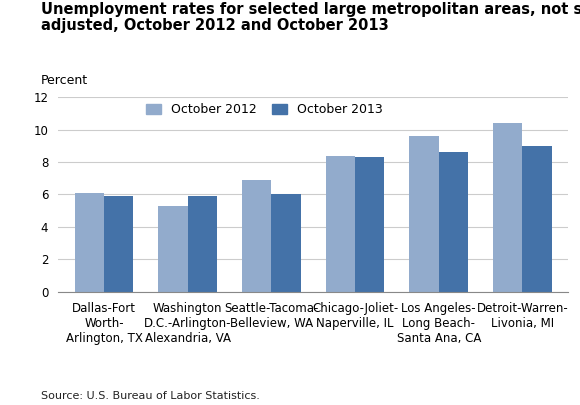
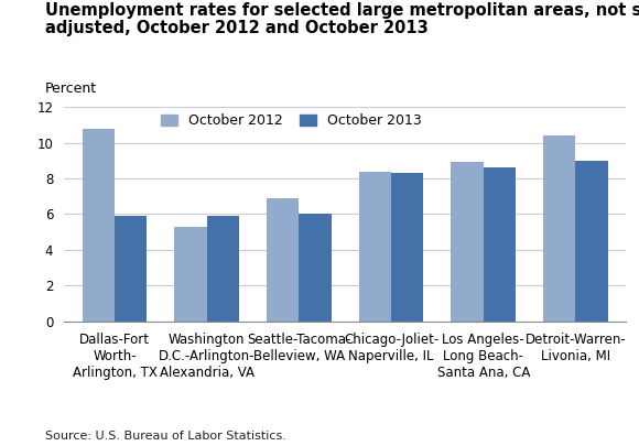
October 2012/Dallas-Fort Worth- Arlington, TX: 6.1 -> 10.8
October 2012/Los Angeles- Long Beach- Santa Ana, CA: 9.6 -> 8.9
